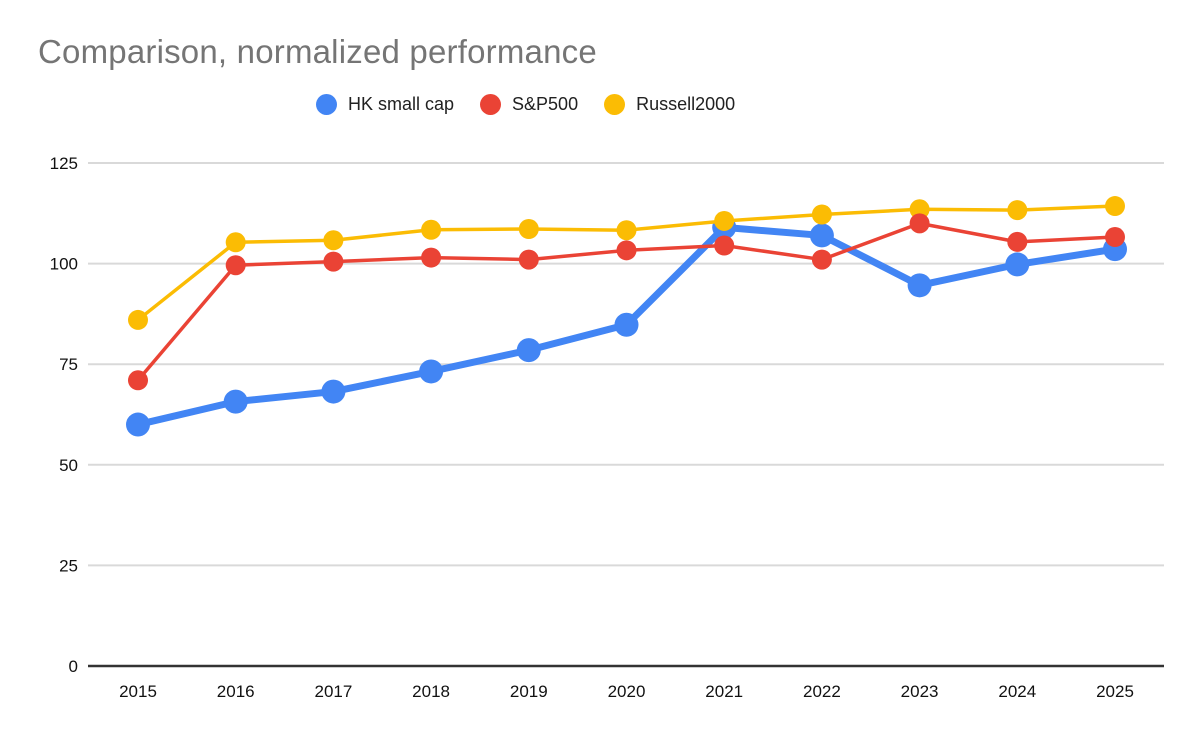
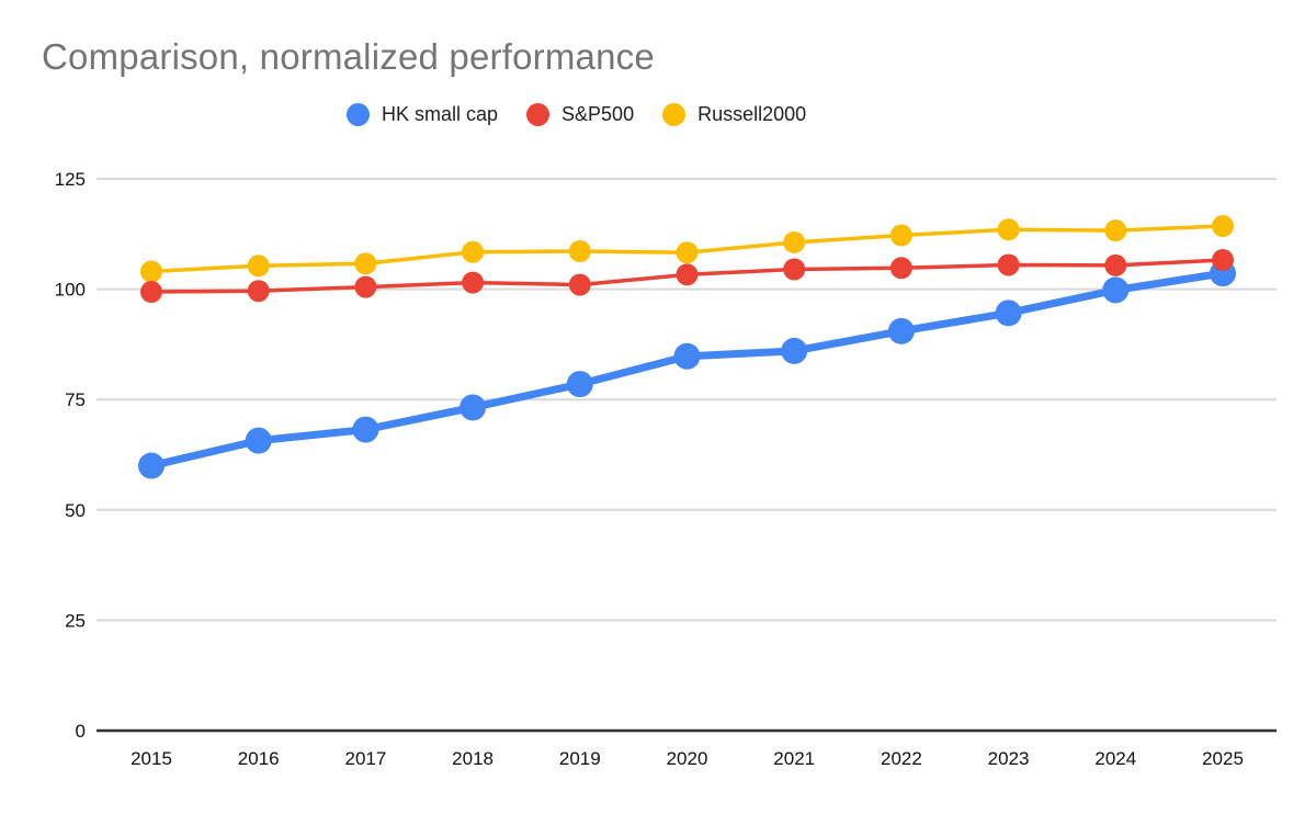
S&P500/2015: 71 -> 99
Russell2000/2015: 86 -> 104
HK small cap/2021: 109 -> 86
HK small cap/2022: 107 -> 90
S&P500/2022: 101 -> 105
S&P500/2023: 110 -> 106
